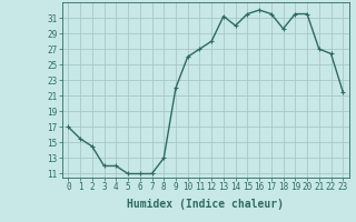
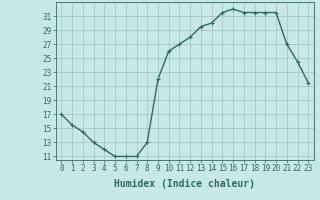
3: 12.0 -> 13.0
13: 31.2 -> 29.5
18: 29.6 -> 31.5
22: 26.4 -> 24.5
